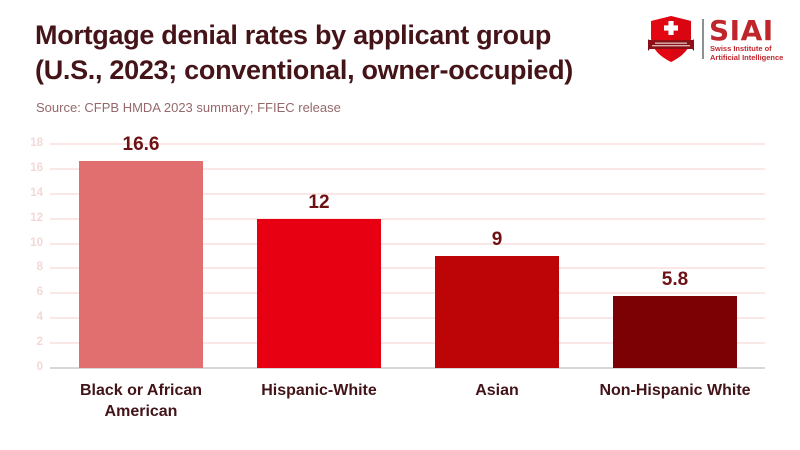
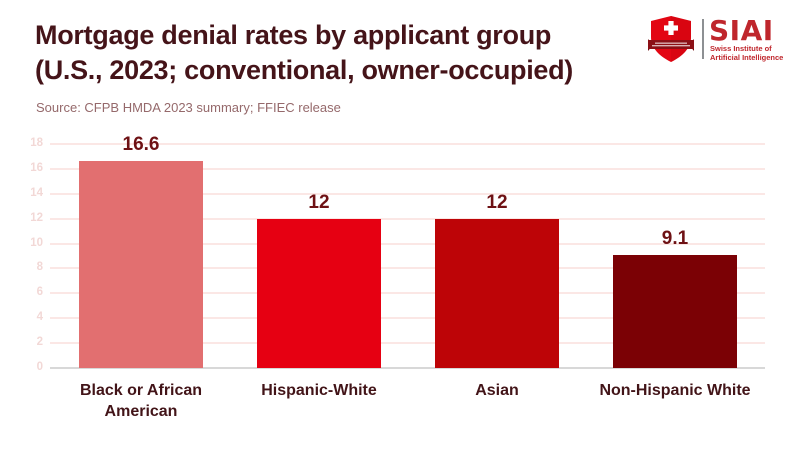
Asian: 9 -> 12
Non-Hispanic White: 5.8 -> 9.1
